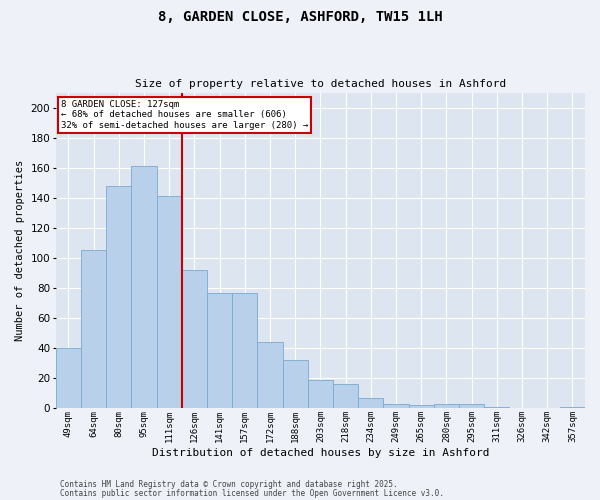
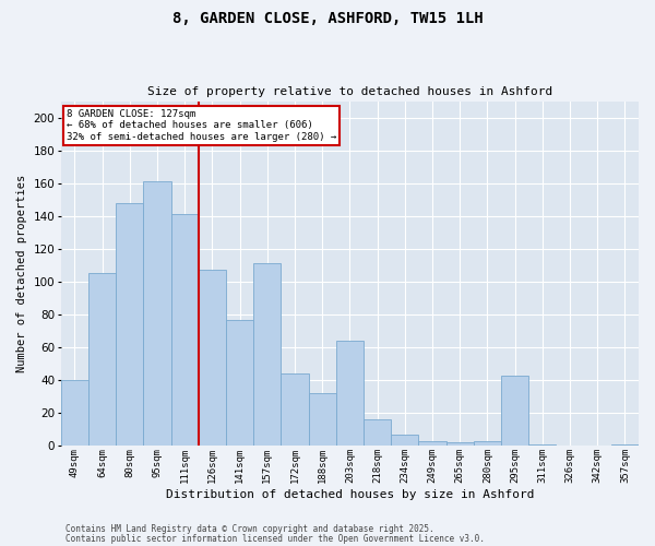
126sqm: 92 -> 107
157sqm: 77 -> 111
203sqm: 19 -> 64
295sqm: 3 -> 43
